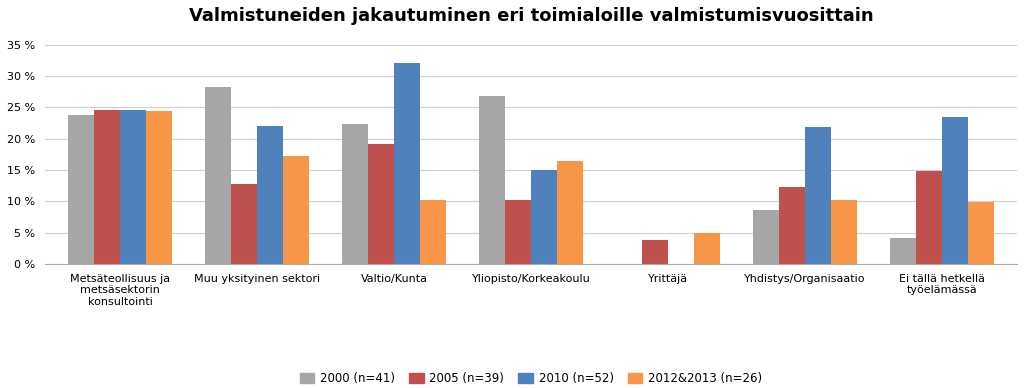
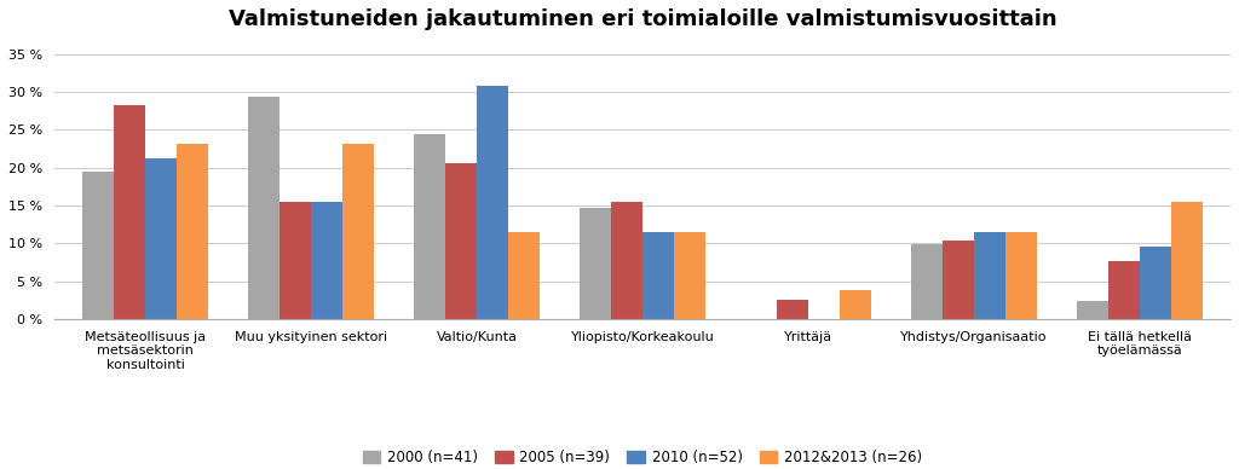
2000 (n=41)/Metsäteollisuus ja metsäsektorin konsultointi: 23.8 % -> 19.5 %
2005 (n=39)/Metsäteollisuus ja metsäsektorin konsultointi: 24.6 % -> 28.2 %
2010 (n=52)/Metsäteollisuus ja metsäsektorin konsultointi: 24.6 % -> 21.2 %
2012&2013 (n=26)/Metsäteollisuus ja metsäsektorin konsultointi: 24.4 % -> 23.1 %
2000 (n=41)/Muu yksityinen sektori: 28.2 % -> 29.3 %
2005 (n=39)/Muu yksityinen sektori: 12.8 % -> 15.4 %
2010 (n=52)/Muu yksityinen sektori: 22.0 % -> 15.4 %
2012&2013 (n=26)/Muu yksityinen sektori: 17.2 % -> 23.1 %
2000 (n=41)/Valtio/Kunta: 22.4 % -> 24.4 %
2005 (n=39)/Valtio/Kunta: 19.2 % -> 20.5 %
2010 (n=52)/Valtio/Kunta: 32.0 % -> 30.8 %
2012&2013 (n=26)/Valtio/Kunta: 10.2 % -> 11.5 %
2000 (n=41)/Yliopisto/Korkeakoulu: 26.8 % -> 14.6 %
2005 (n=39)/Yliopisto/Korkeakoulu: 10.2 % -> 15.4 %
2010 (n=52)/Yliopisto/Korkeakoulu: 15.0 % -> 11.5 %
2012&2013 (n=26)/Yliopisto/Korkeakoulu: 16.4 % -> 11.5 %
2005 (n=39)/Yrittäjä: 3.8 % -> 2.6 %
2012&2013 (n=26)/Yrittäjä: 5.0 % -> 3.8 %
2000 (n=41)/Yhdistys/Organisaatio: 8.6 % -> 9.8 %
2005 (n=39)/Yhdistys/Organisaatio: 12.2 % -> 10.3 %
2010 (n=52)/Yhdistys/Organisaatio: 21.8 % -> 11.5 %
2012&2013 (n=26)/Yhdistys/Organisaatio: 10.2 % -> 11.5 %
2000 (n=41)/Ei tällä hetkellä työelämässä: 4.2 % -> 2.4 %
2005 (n=39)/Ei tällä hetkellä työelämässä: 14.8 % -> 7.7 %
2010 (n=52)/Ei tällä hetkellä työelämässä: 23.4 % -> 9.6 %
2012&2013 (n=26)/Ei tällä hetkellä työelämässä: 9.8 % -> 15.4 %
